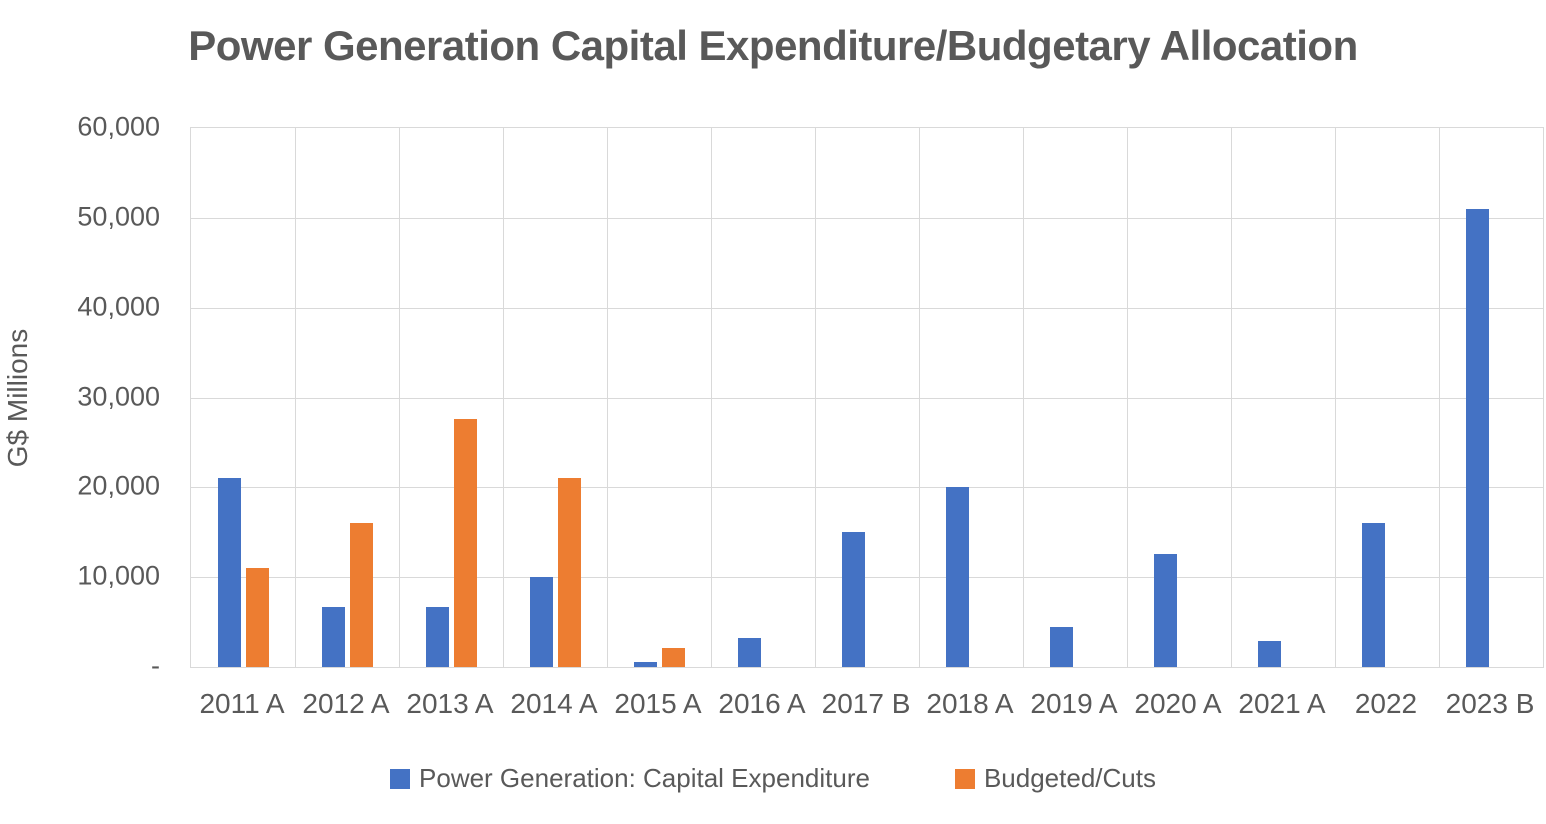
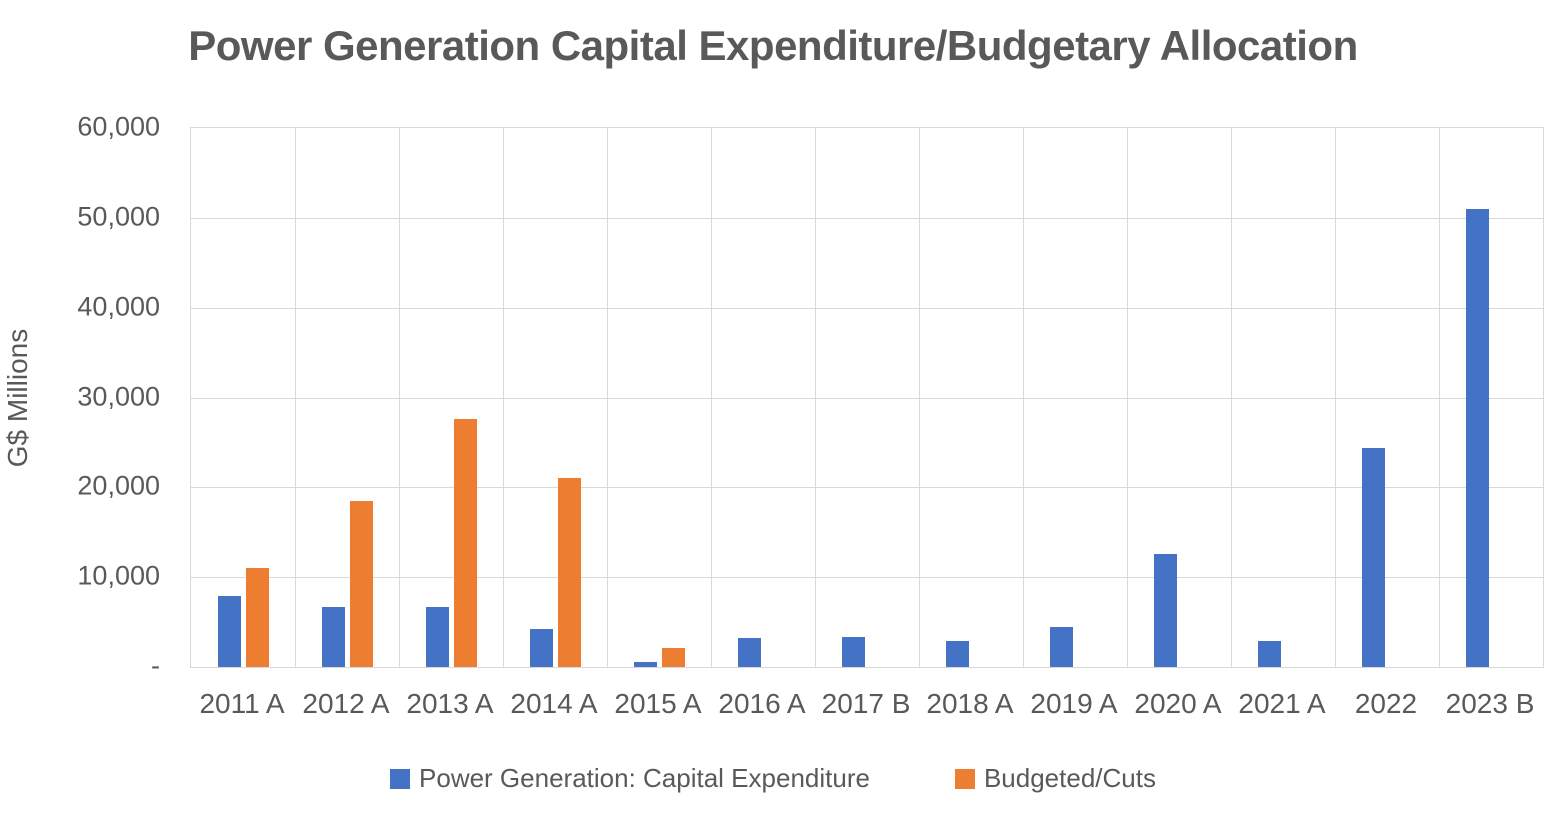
Power Generation: Capital Expenditure/2011 A: 21000 -> 8000
Budgeted/Cuts/2012 A: 16000 -> 18000
Power Generation: Capital Expenditure/2014 A: 10000 -> 4000
Power Generation: Capital Expenditure/2017 B: 15000 -> 3000
Power Generation: Capital Expenditure/2018 A: 20000 -> 3000
Power Generation: Capital Expenditure/2022: 16000 -> 24000
